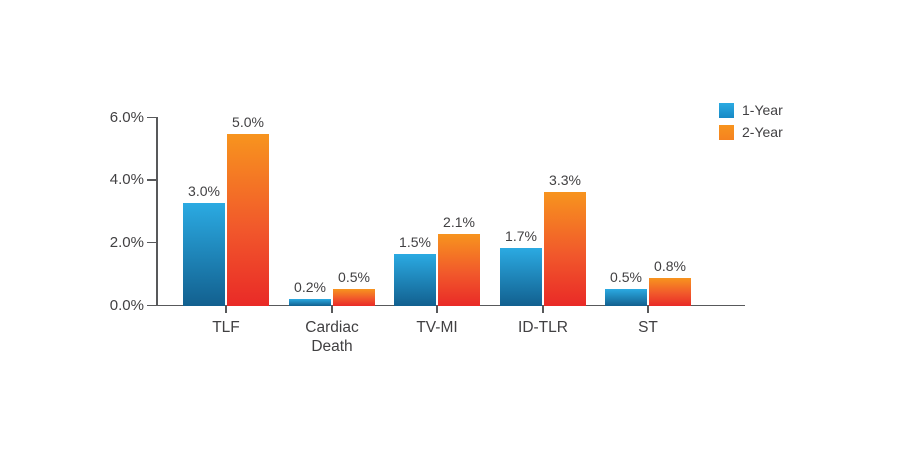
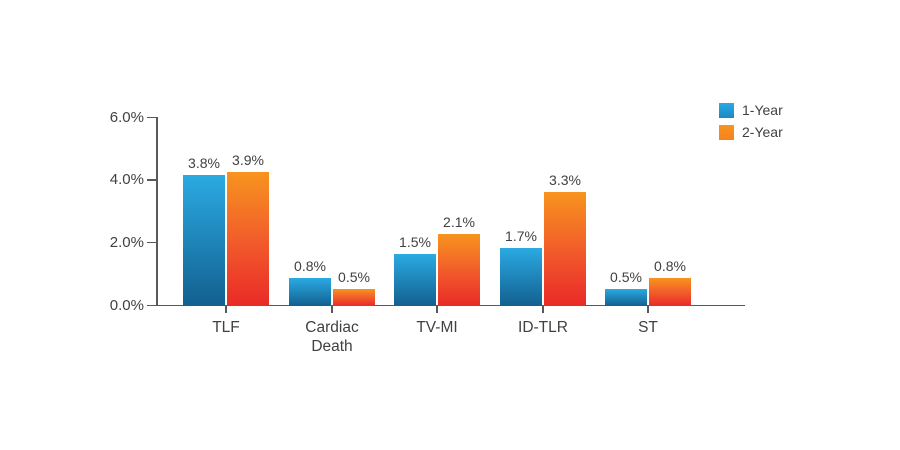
1-Year/TLF: 3.0% -> 3.8%
2-Year/TLF: 5.0% -> 3.9%
1-Year/Cardiac Death: 0.2% -> 0.8%
